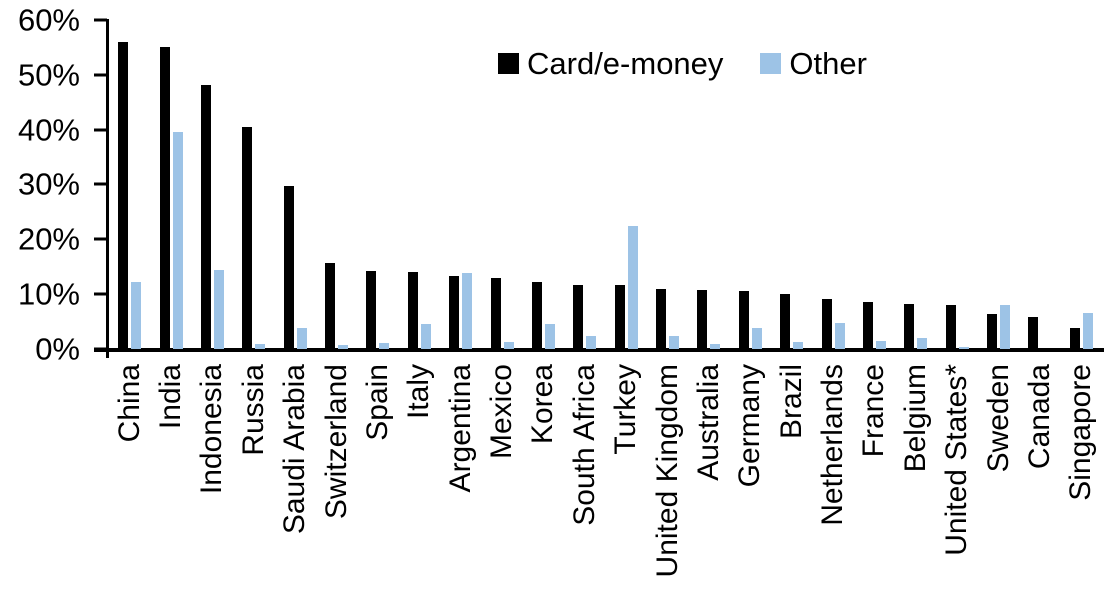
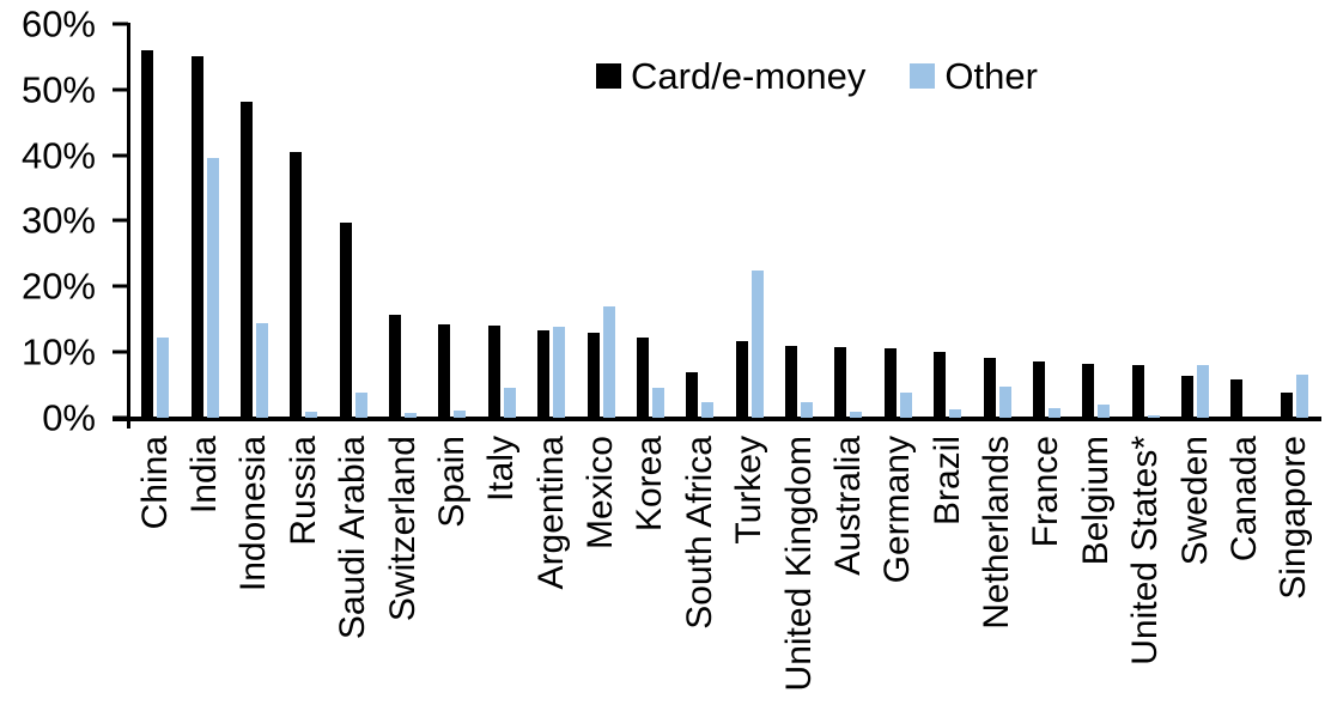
Other/Mexico: 1% -> 17%
Card/e-money/South Africa: 12% -> 7%
